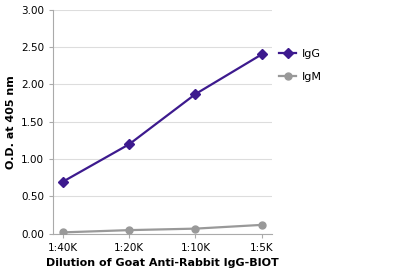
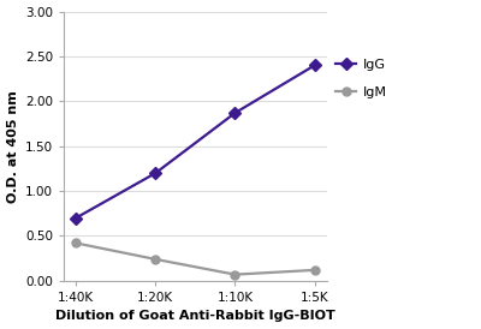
IgM/1:40K: 0.02 -> 0.42
IgM/1:20K: 0.05 -> 0.24
